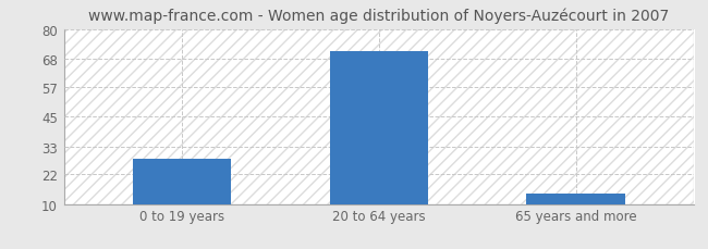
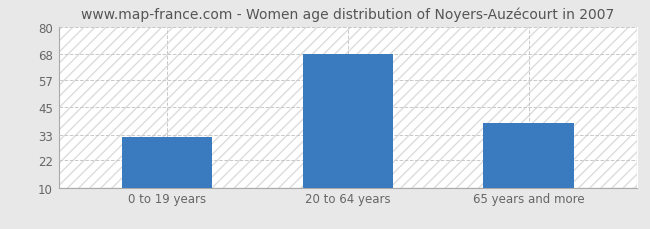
0 to 19 years: 28 -> 32
20 to 64 years: 71 -> 68
65 years and more: 14 -> 38
